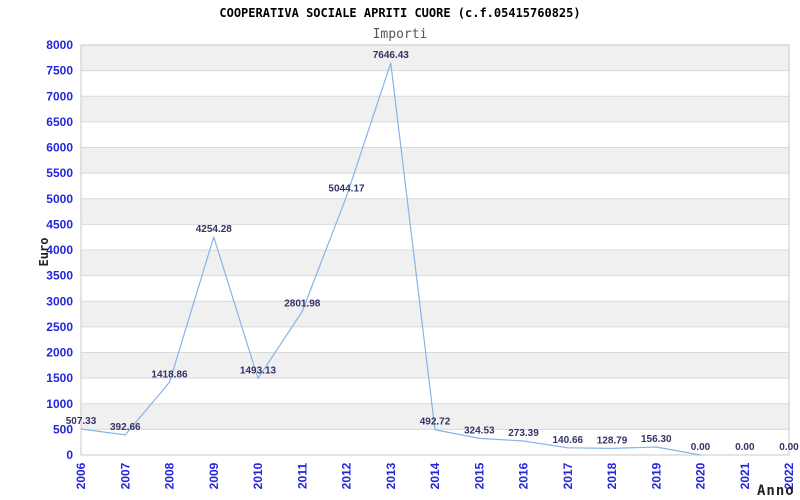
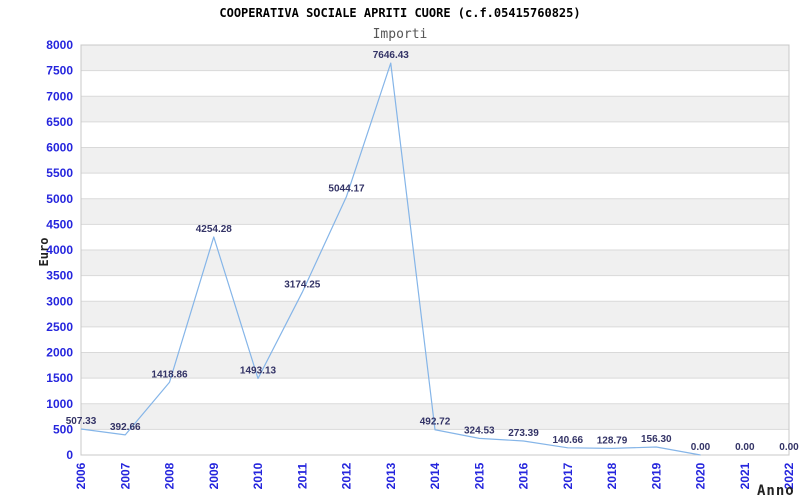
2011: 2801.98 -> 3174.25
